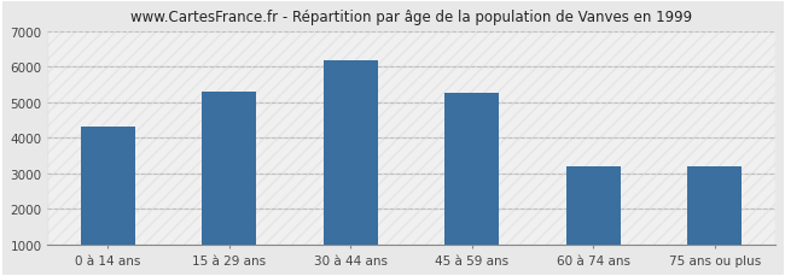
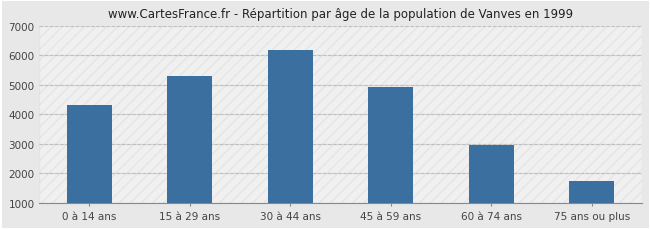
45 à 59 ans: 5250 -> 4930
60 à 74 ans: 3200 -> 2960
75 ans ou plus: 3200 -> 1740
